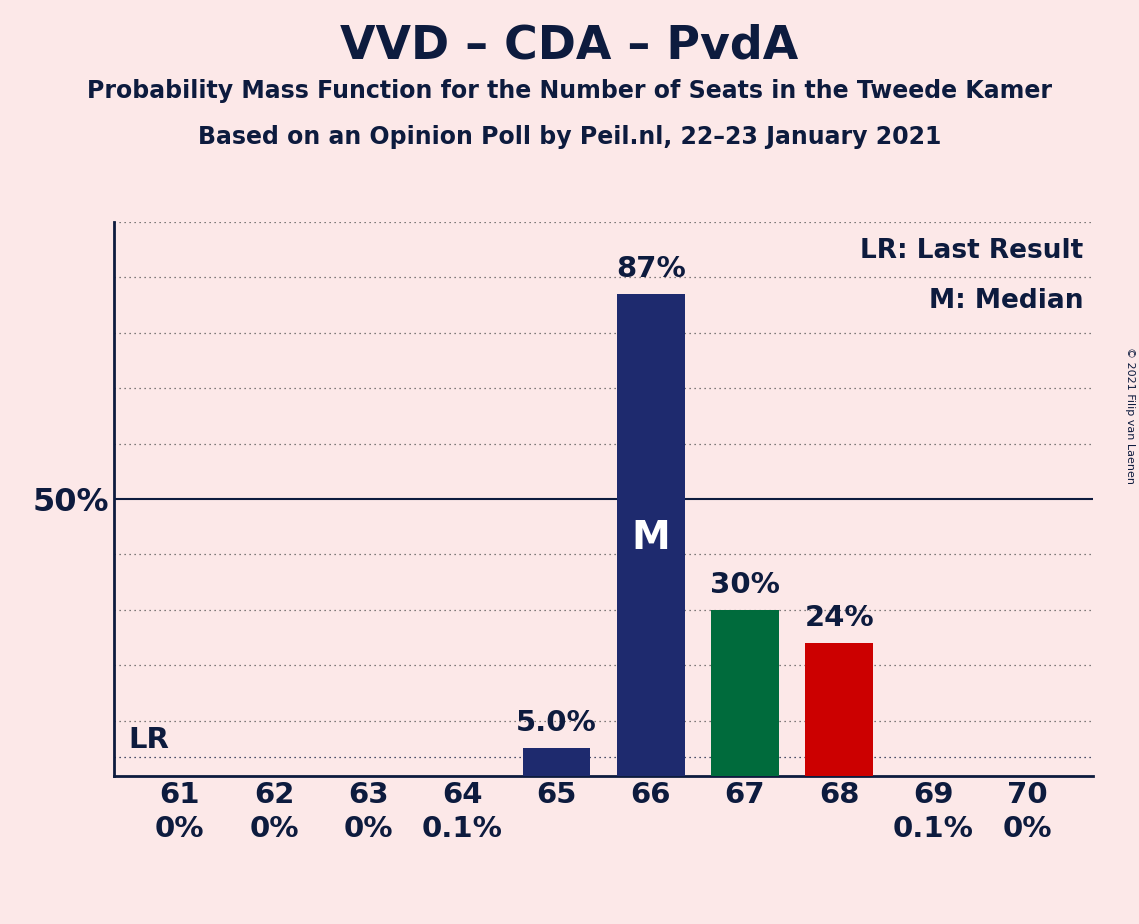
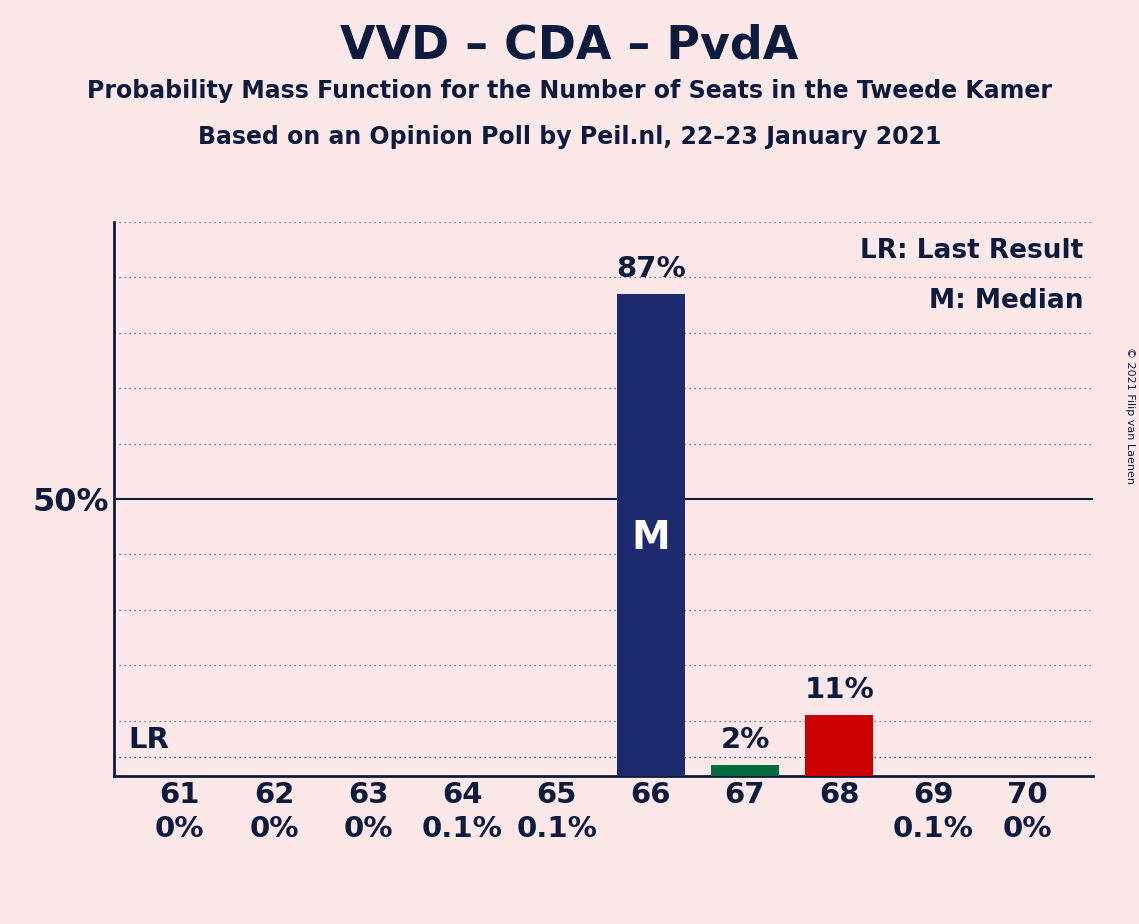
65: 5.0% -> 0.1%
67: 30% -> 2%
68: 24% -> 11%
